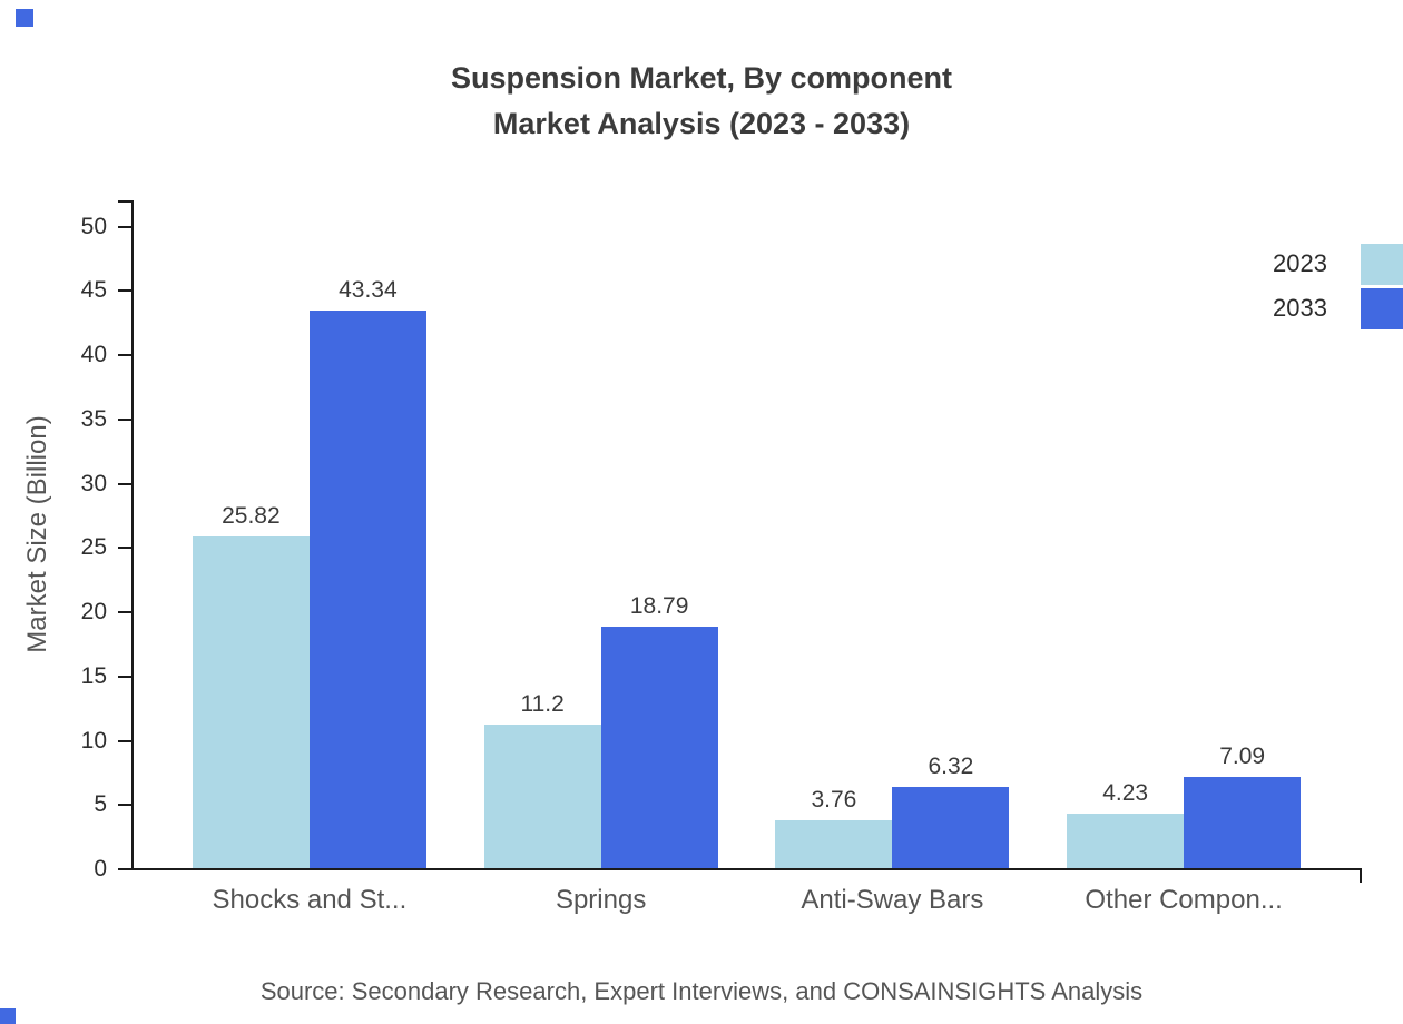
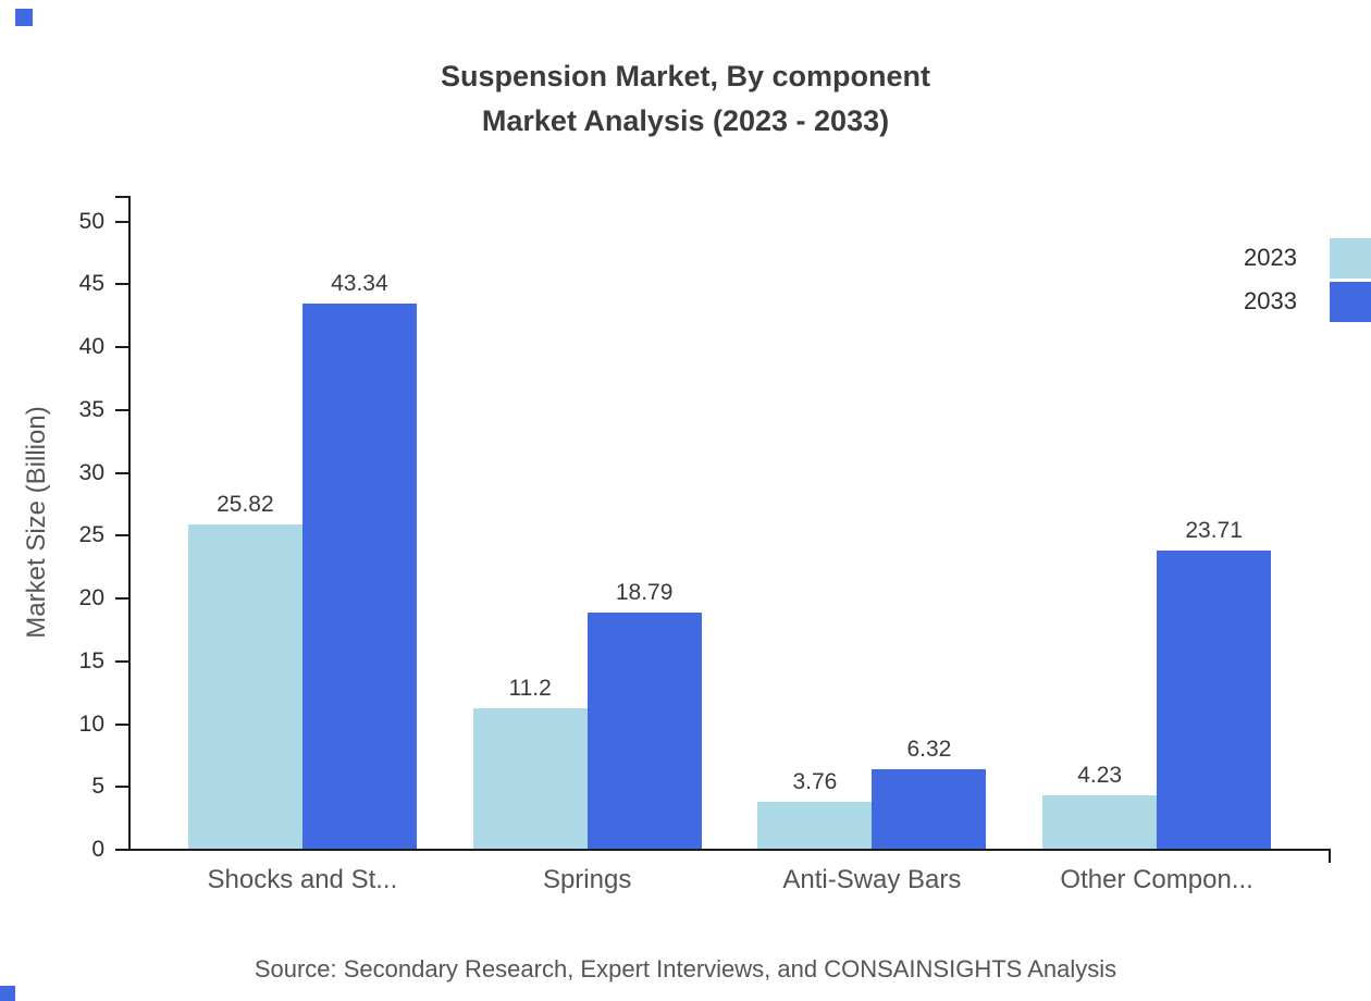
2033/Other Compon...: 7.09 -> 23.71
